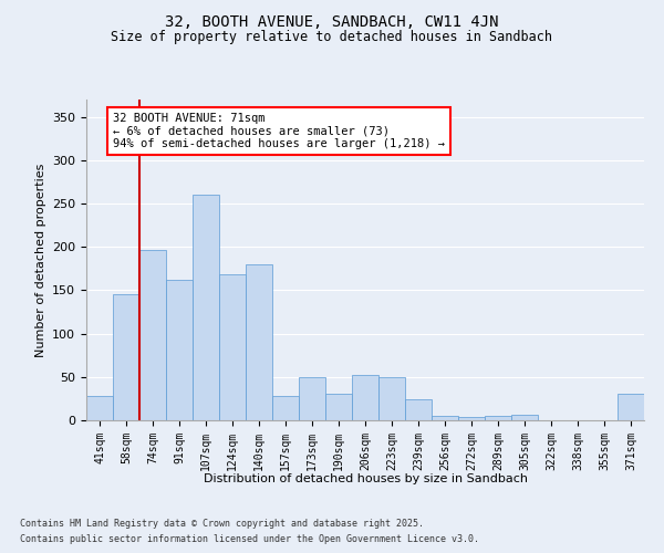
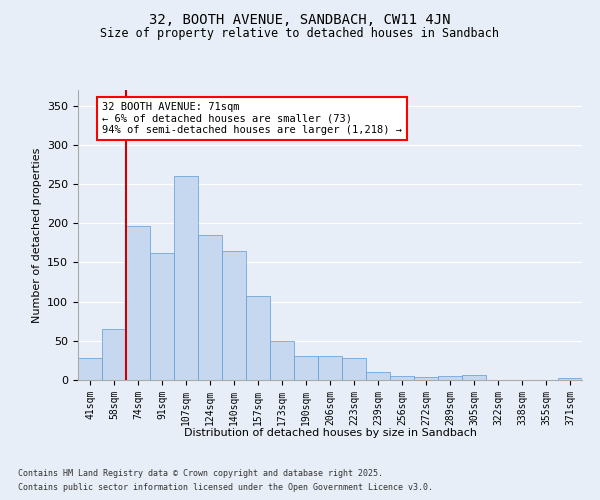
58sqm: 146 -> 65
124sqm: 168 -> 185
140sqm: 180 -> 165
157sqm: 28 -> 107
206sqm: 52 -> 30
223sqm: 50 -> 28
239sqm: 24 -> 10
371sqm: 30 -> 2
